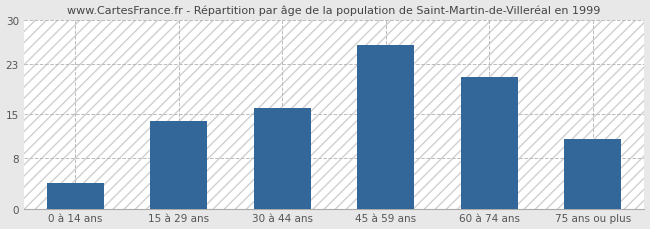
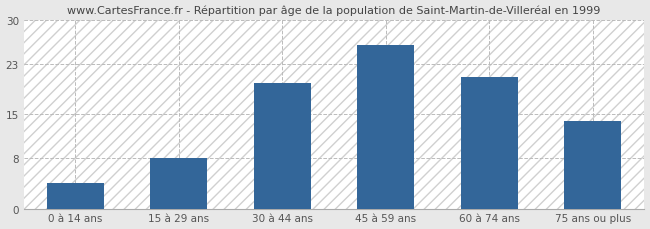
15 à 29 ans: 14 -> 8
30 à 44 ans: 16 -> 20
75 ans ou plus: 11 -> 14
